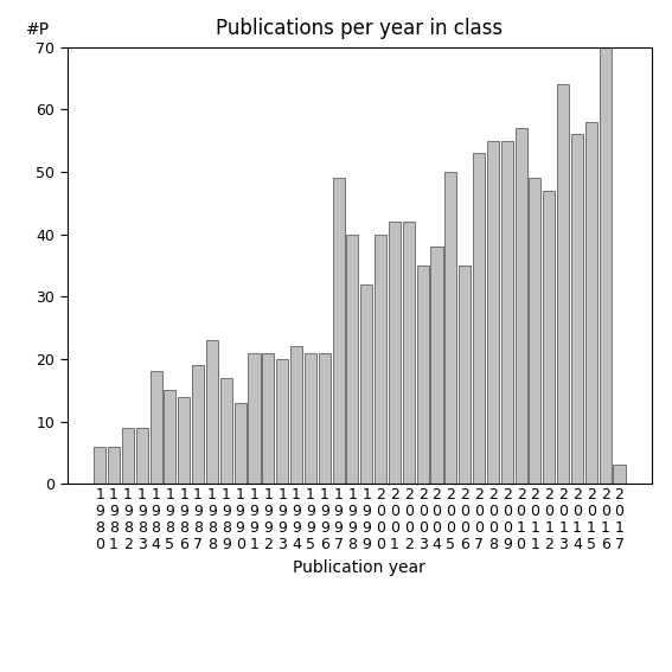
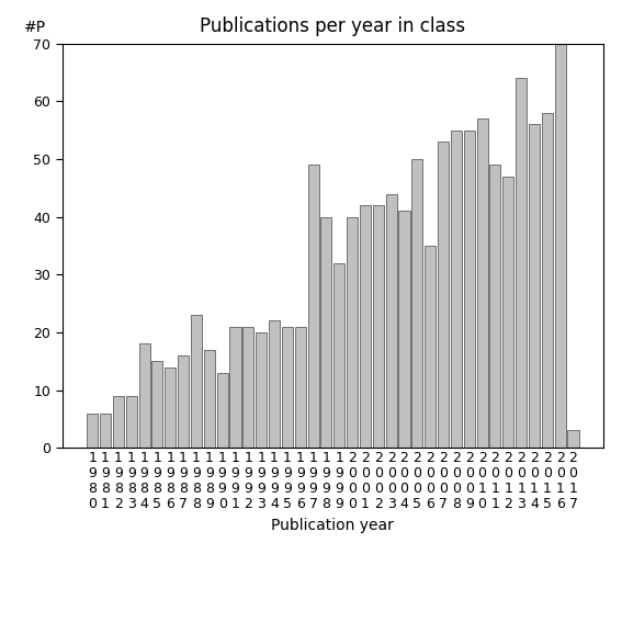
1 9 8 7: 19 -> 16
2 0 0 3: 35 -> 44
2 0 0 4: 38 -> 41
